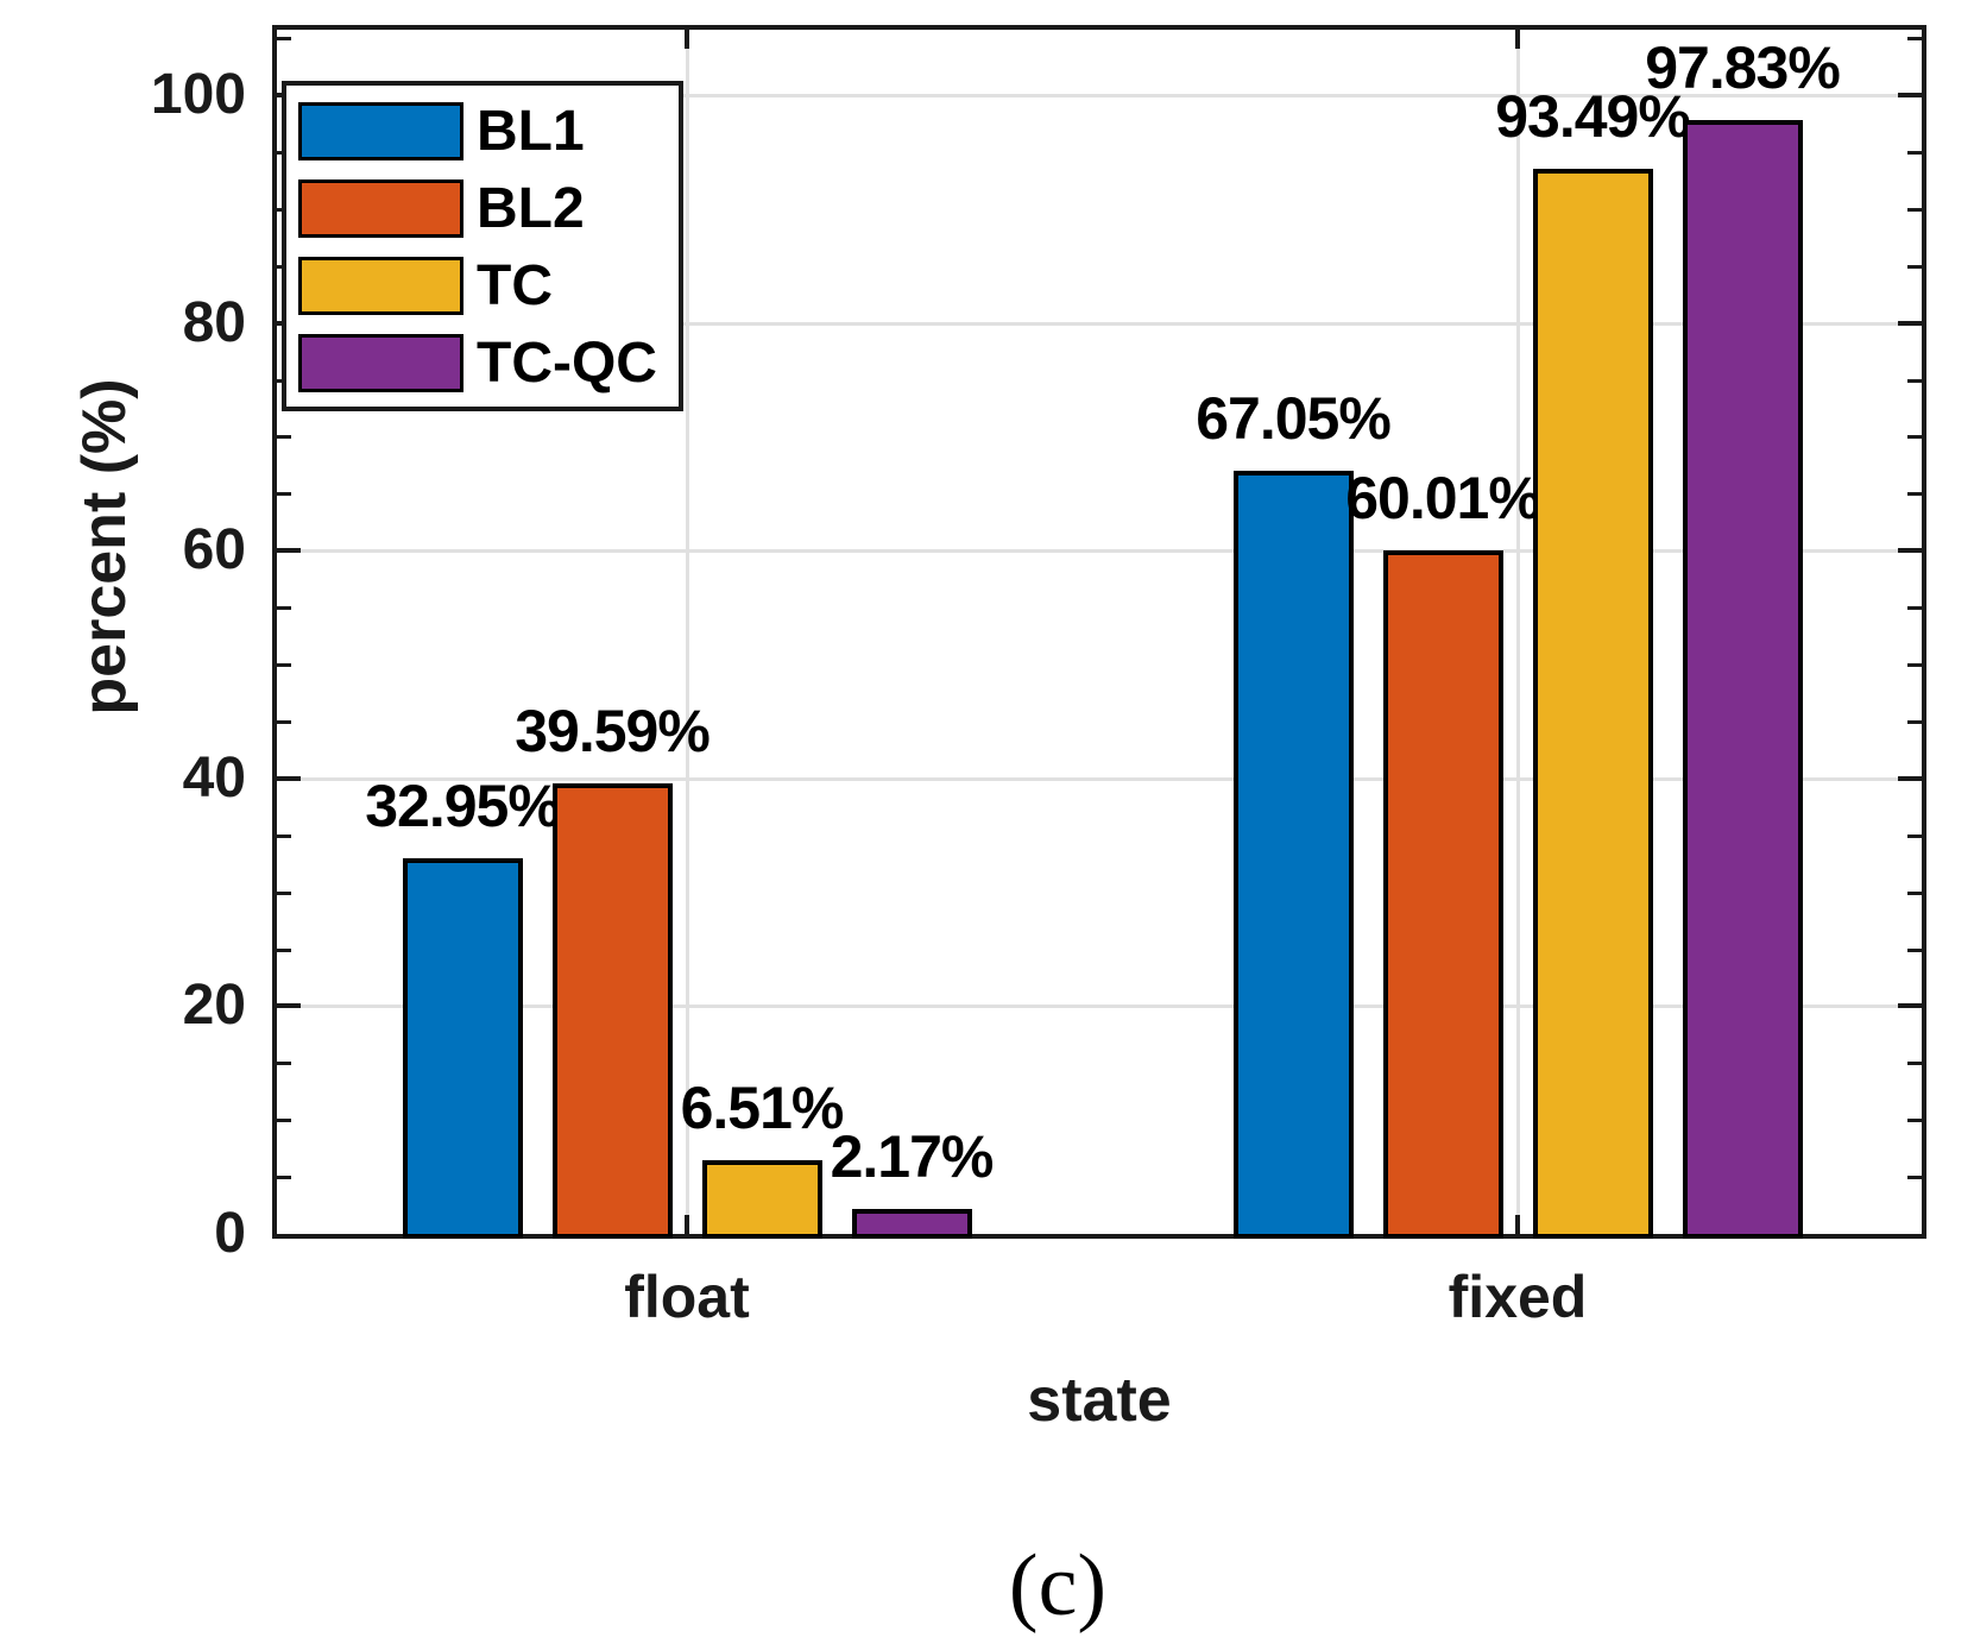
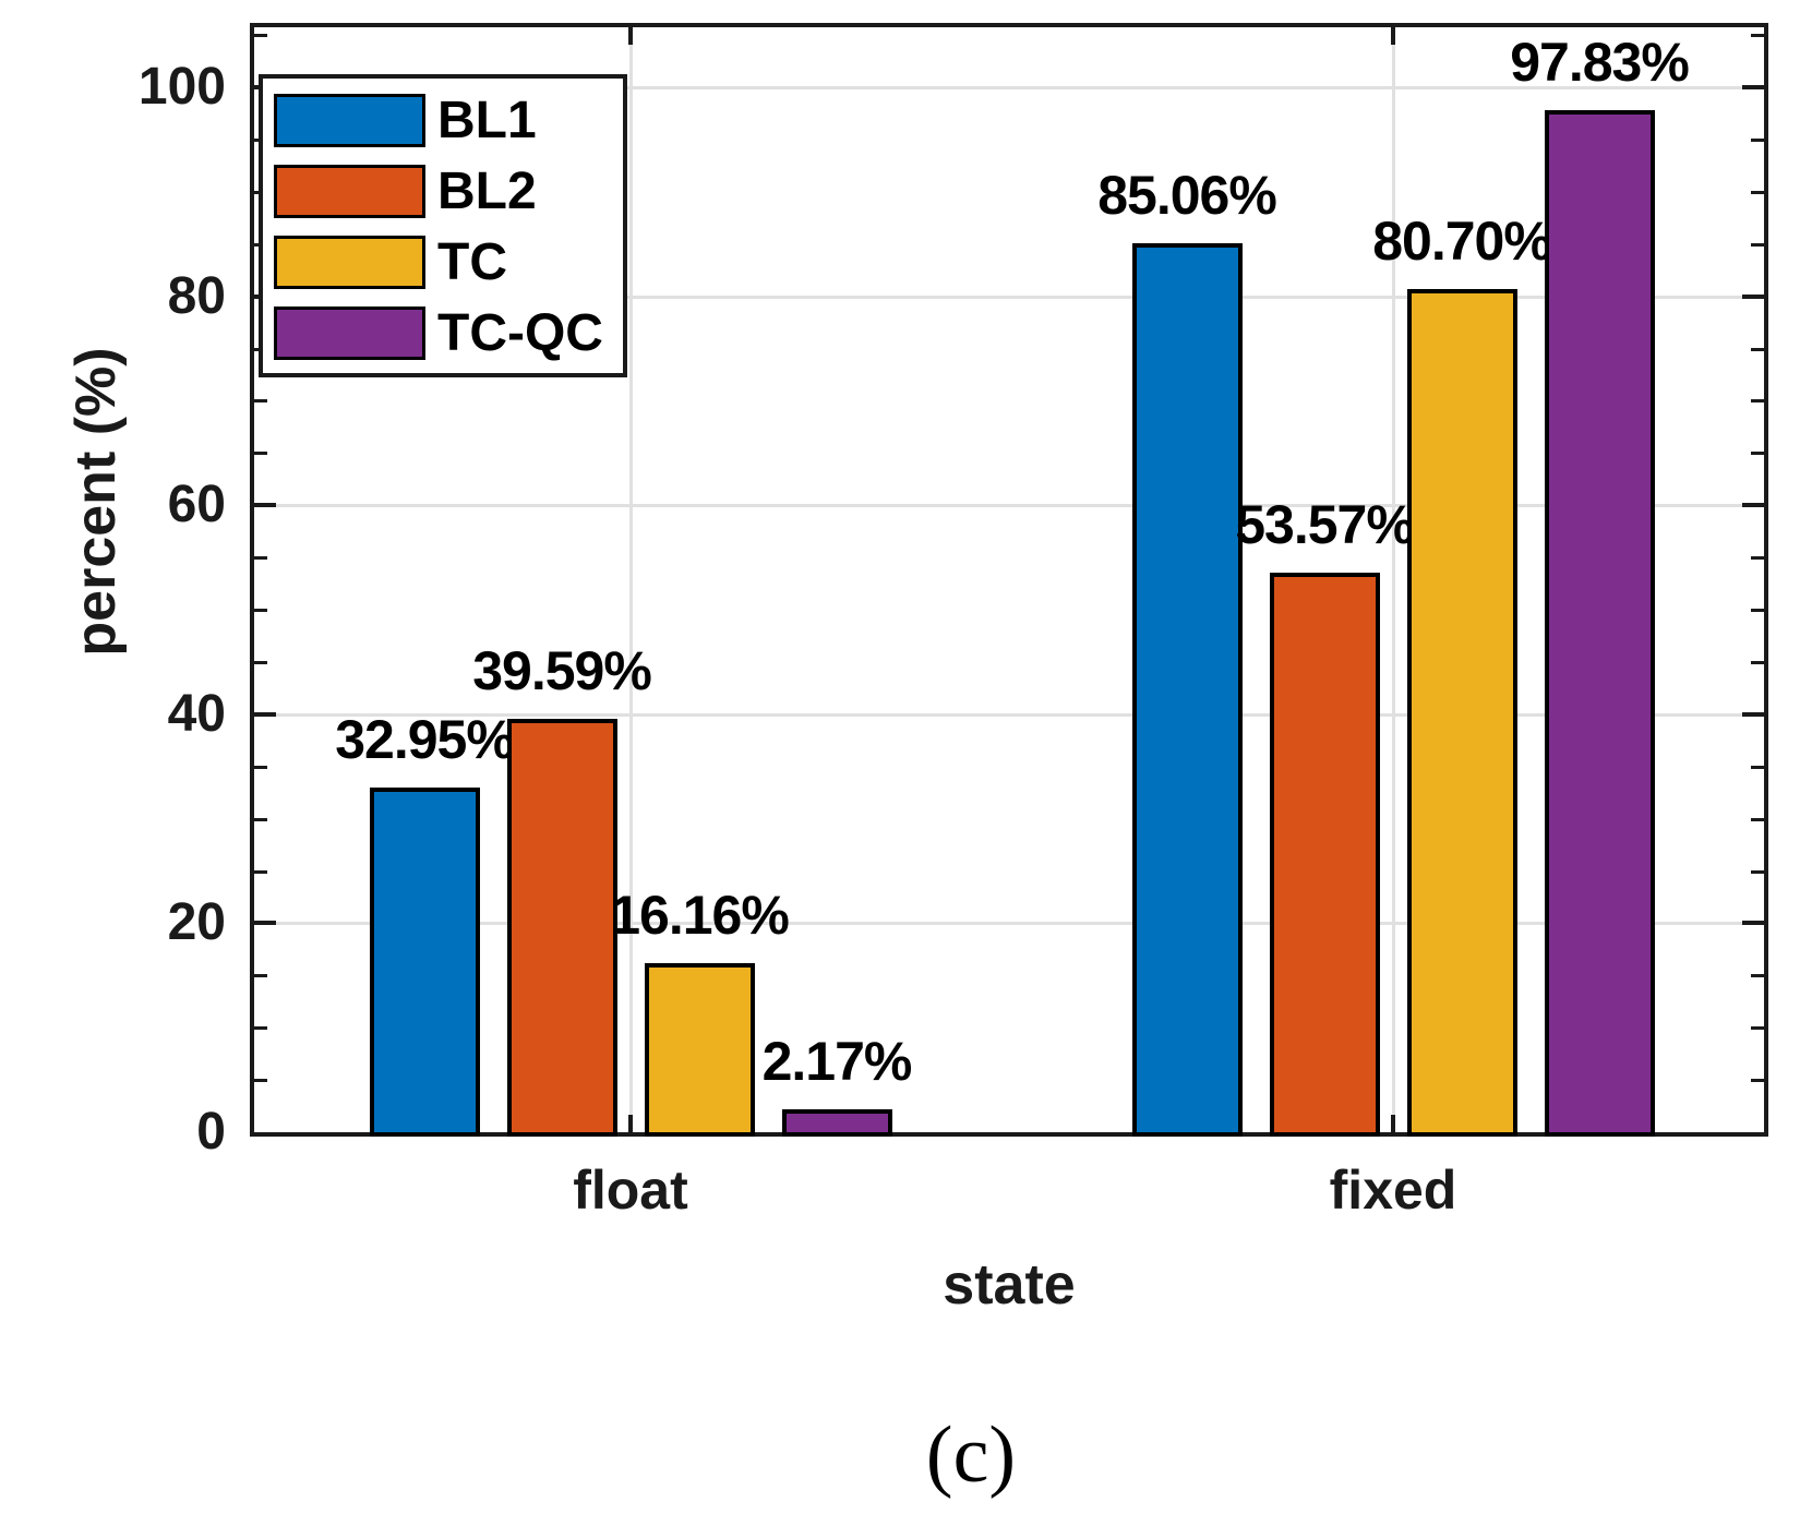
TC/float: 6.51% -> 16.16%
BL1/fixed: 67.05% -> 85.06%
BL2/fixed: 60.01% -> 53.57%
TC/fixed: 93.49% -> 80.70%
